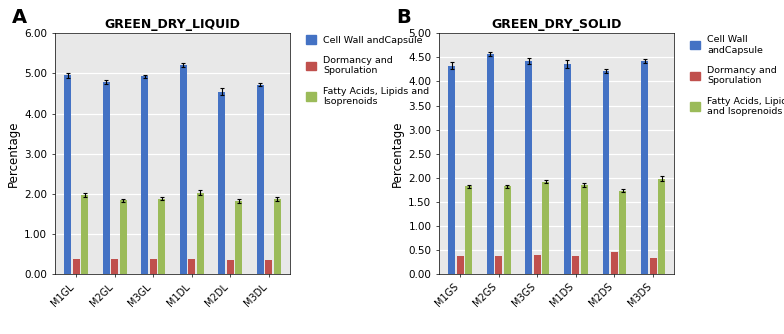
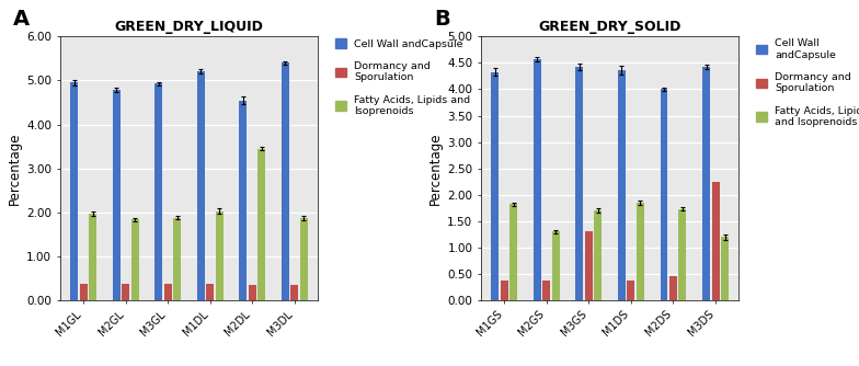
GREEN_DRY_LIQUID/Fatty Acids, Lipids and Isoprenoids/M2DL: 1.82 -> 3.45
GREEN_DRY_LIQUID/Cell Wall andCapsule/M3DL: 4.72 -> 5.40
GREEN_DRY_SOLID/Fatty Acids, Lipids and Isoprenoids/M2GS: 1.82 -> 1.30
GREEN_DRY_SOLID/Dormancy and Sporulation/M3GS: 0.40 -> 1.30
GREEN_DRY_SOLID/Fatty Acids, Lipids and Isoprenoids/M3GS: 1.92 -> 1.70
GREEN_DRY_SOLID/Cell Wall andCapsule/M2DS: 4.22 -> 4.00
GREEN_DRY_SOLID/Dormancy and Sporulation/M3DS: 0.34 -> 2.25
GREEN_DRY_SOLID/Fatty Acids, Lipids and Isoprenoids/M3DS: 1.98 -> 1.20
